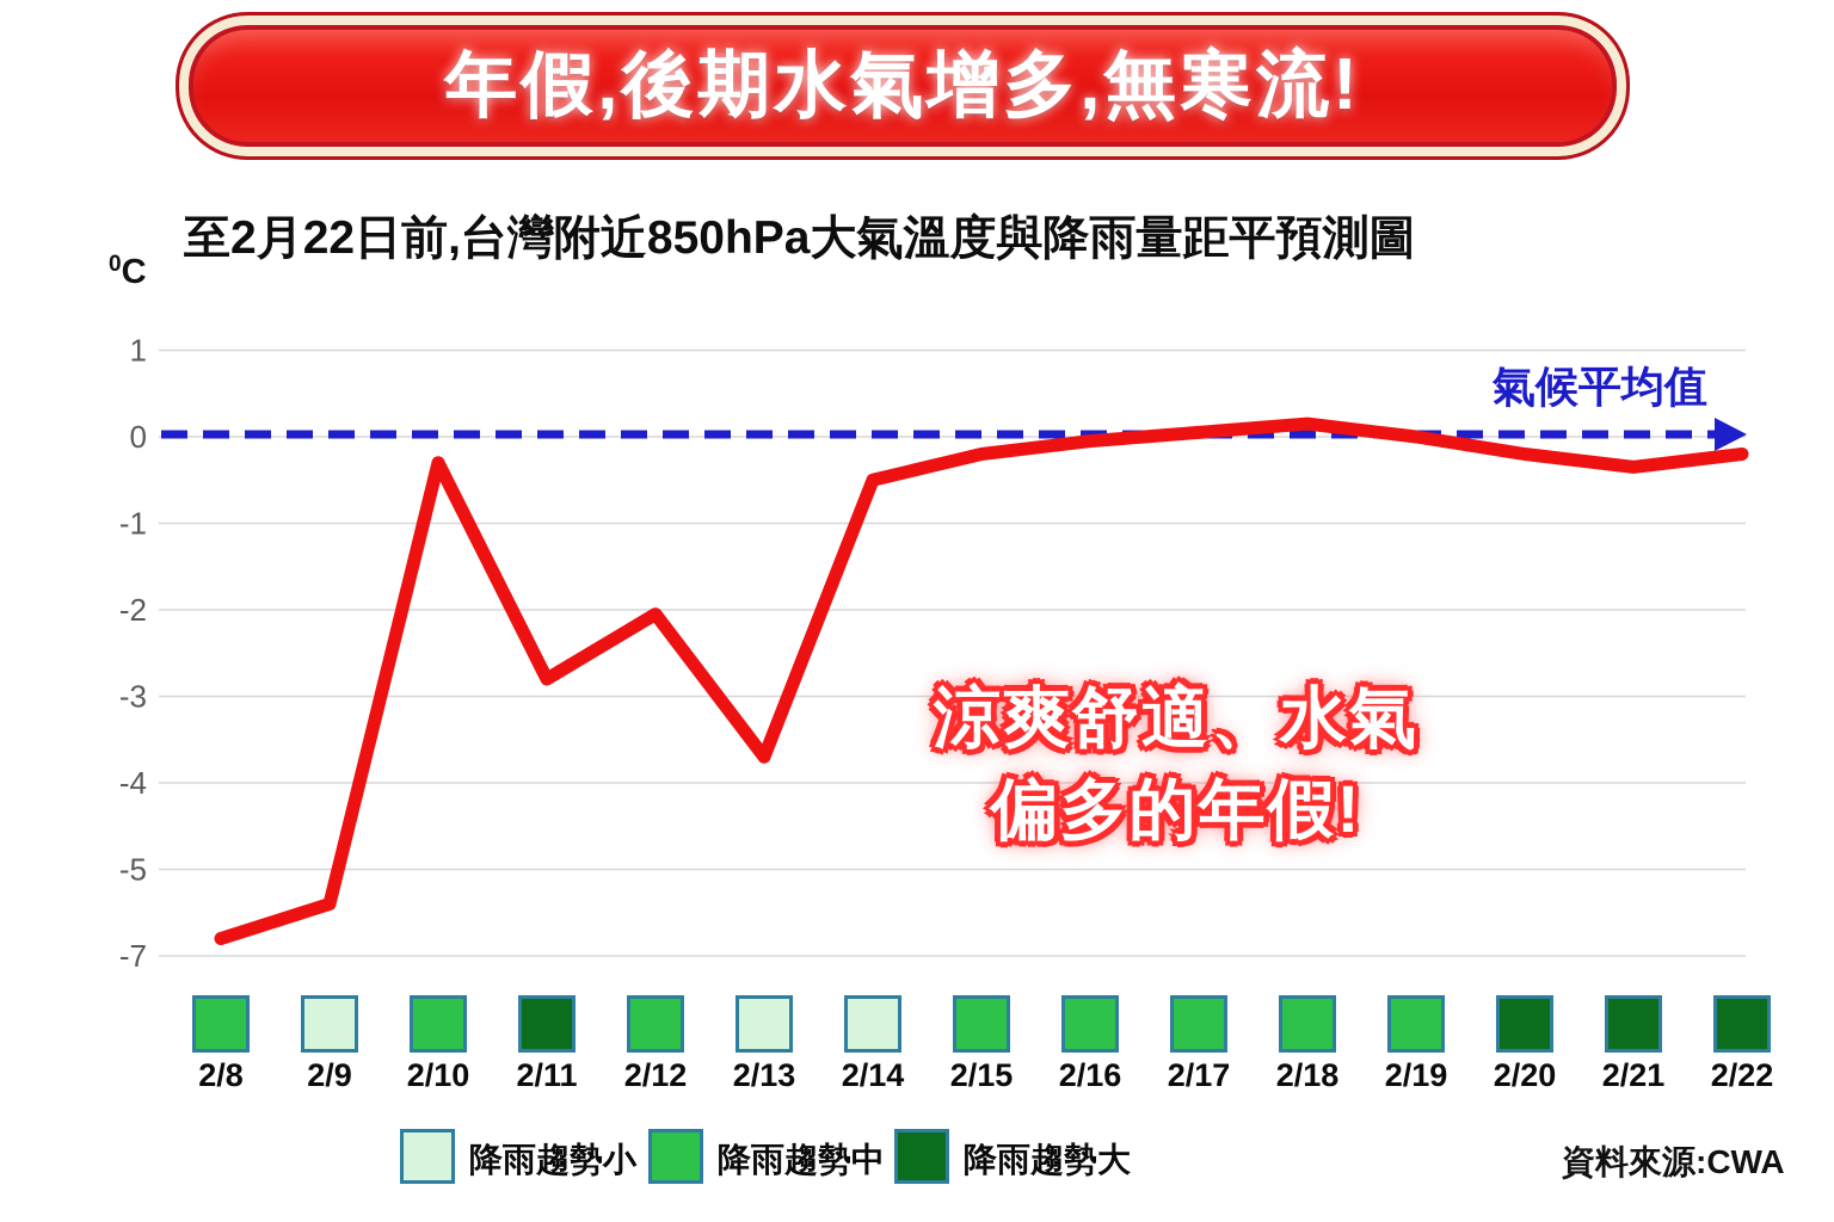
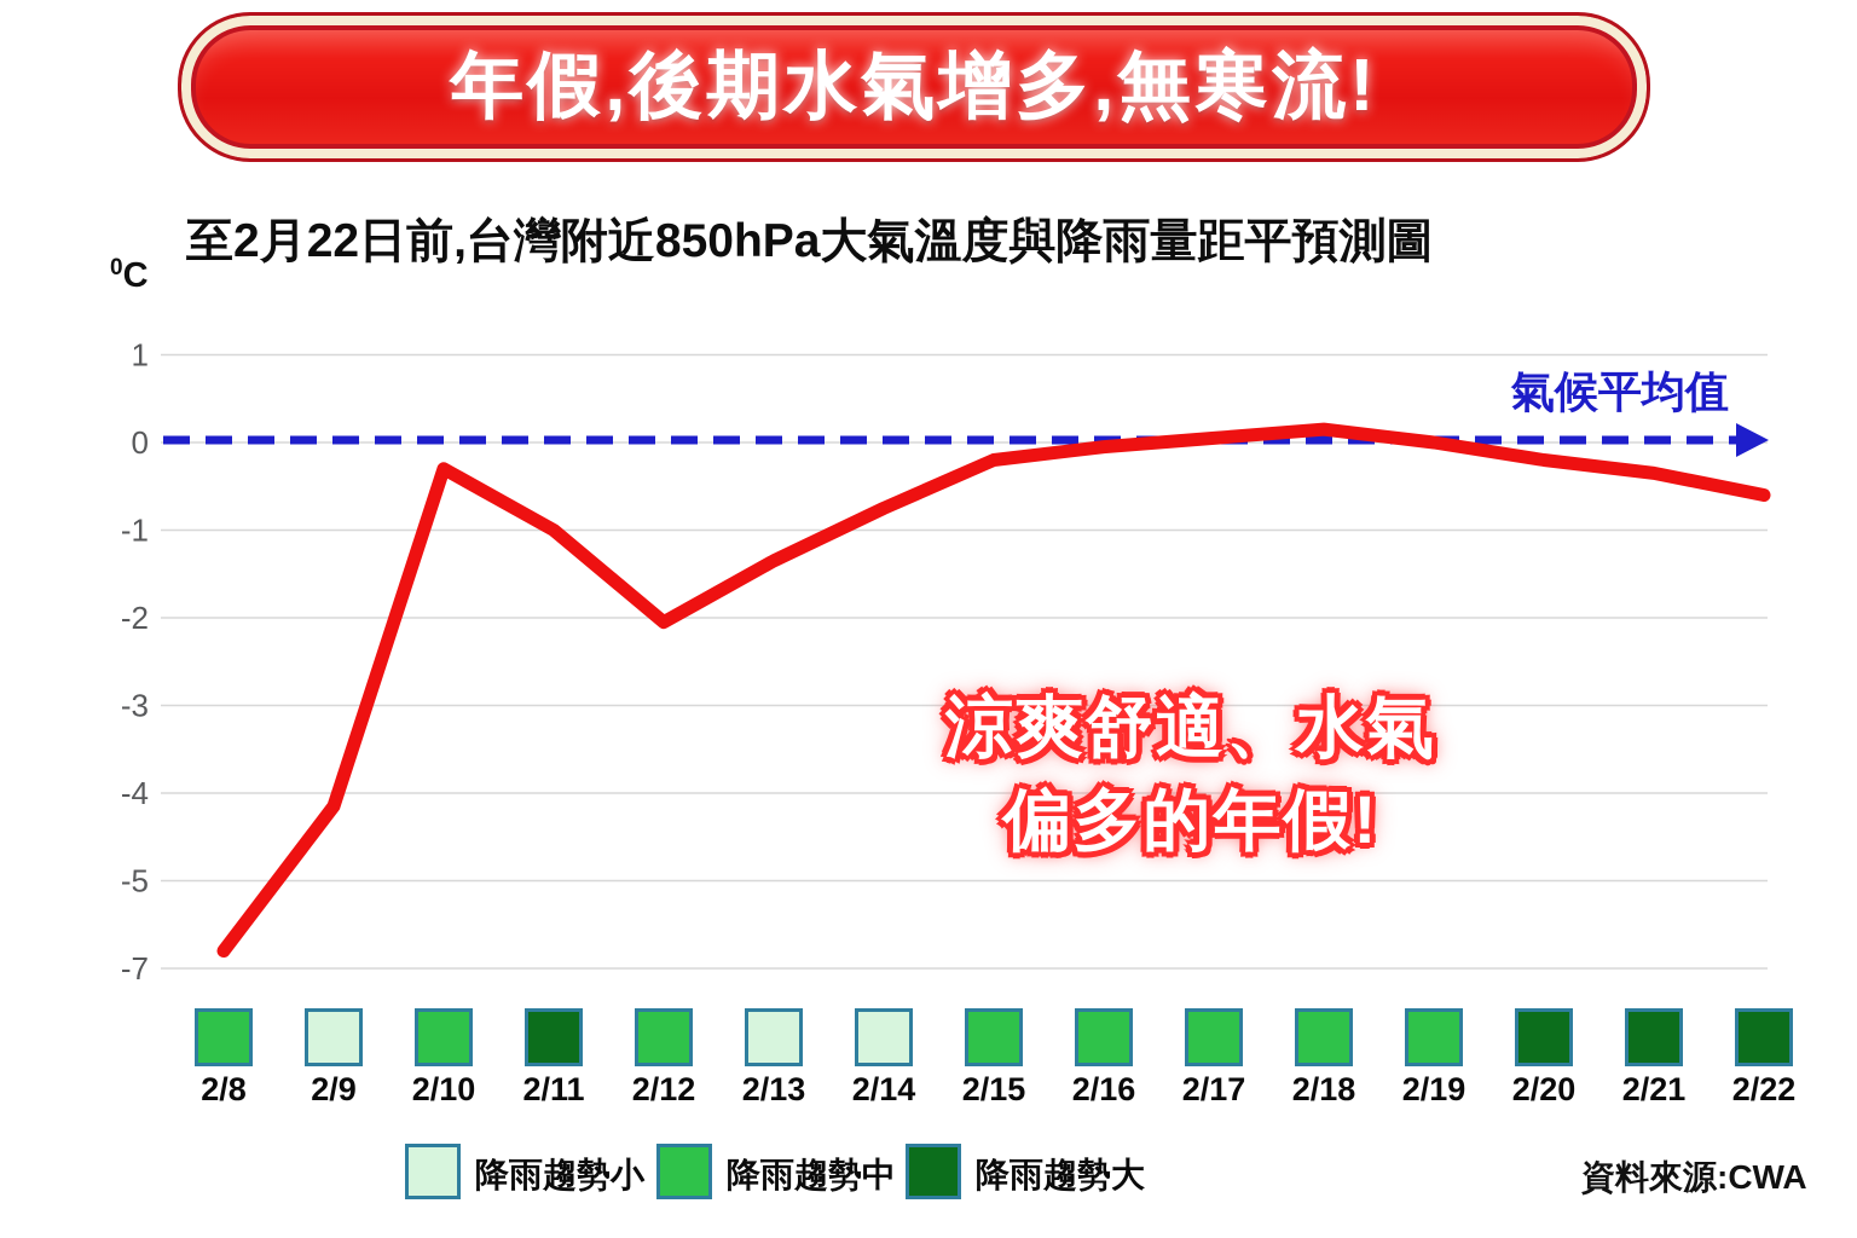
2/9: -5.8 -> -4.2
2/11: -2.8 -> -1.0
2/13: -3.7 -> -1.4
2/14: -0.5 -> -0.8
2/22: -0.2 -> -0.6
